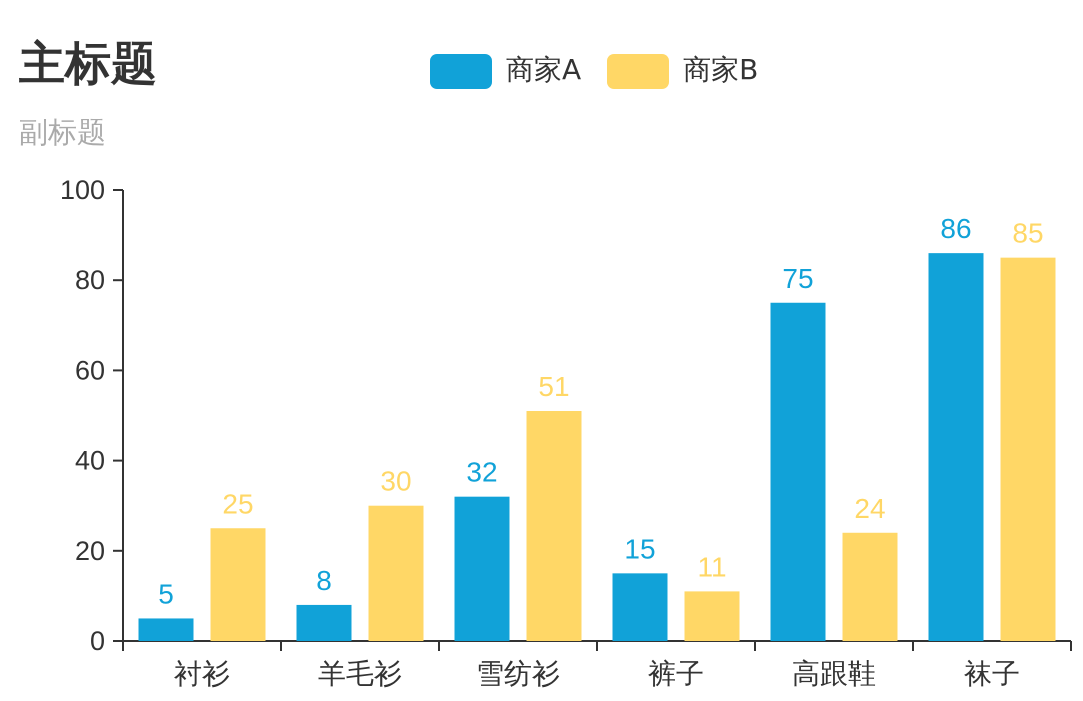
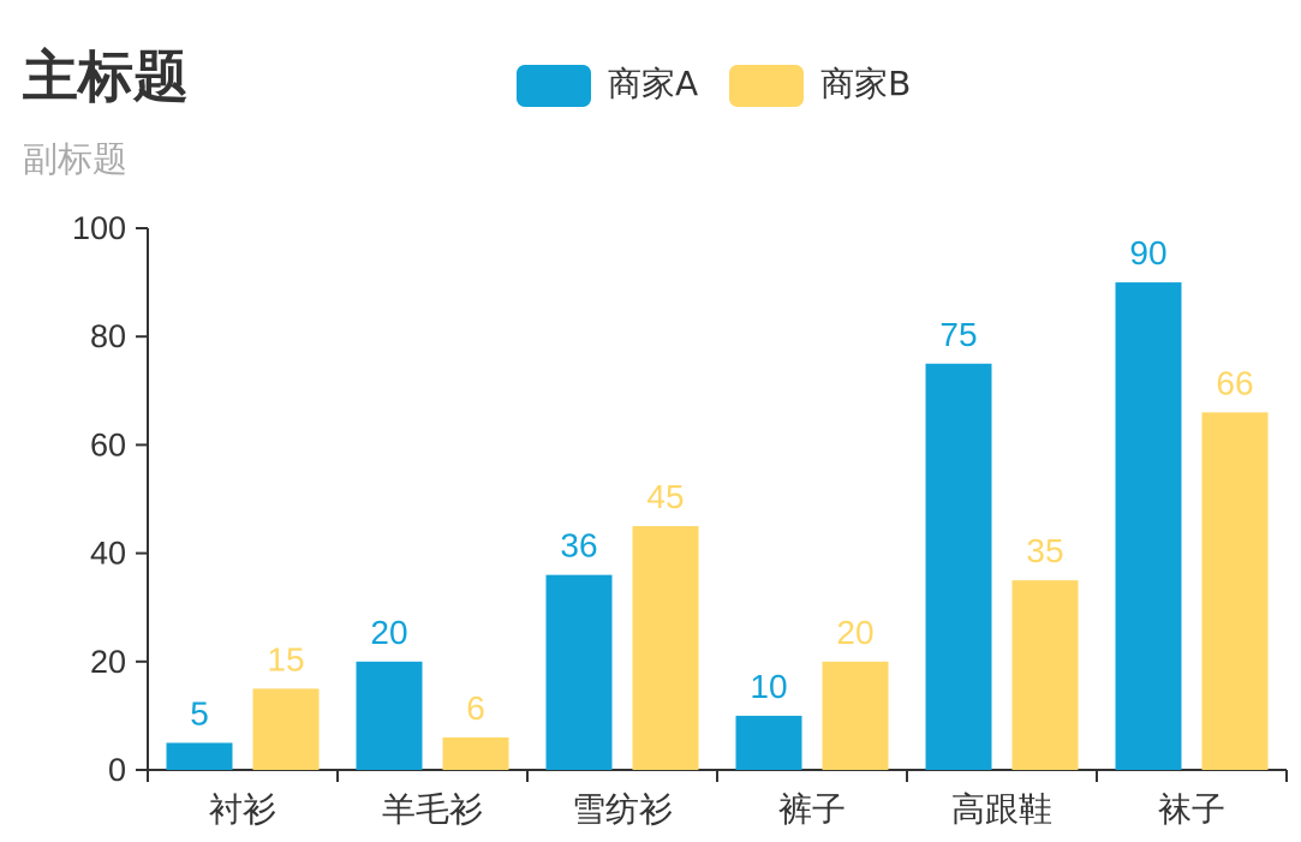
商家B/衬衫: 25 -> 15
商家A/羊毛衫: 8 -> 20
商家B/羊毛衫: 30 -> 6
商家A/雪纺衫: 32 -> 36
商家B/雪纺衫: 51 -> 45
商家A/裤子: 15 -> 10
商家B/裤子: 11 -> 20
商家B/高跟鞋: 24 -> 35
商家A/袜子: 86 -> 90
商家B/袜子: 85 -> 66
